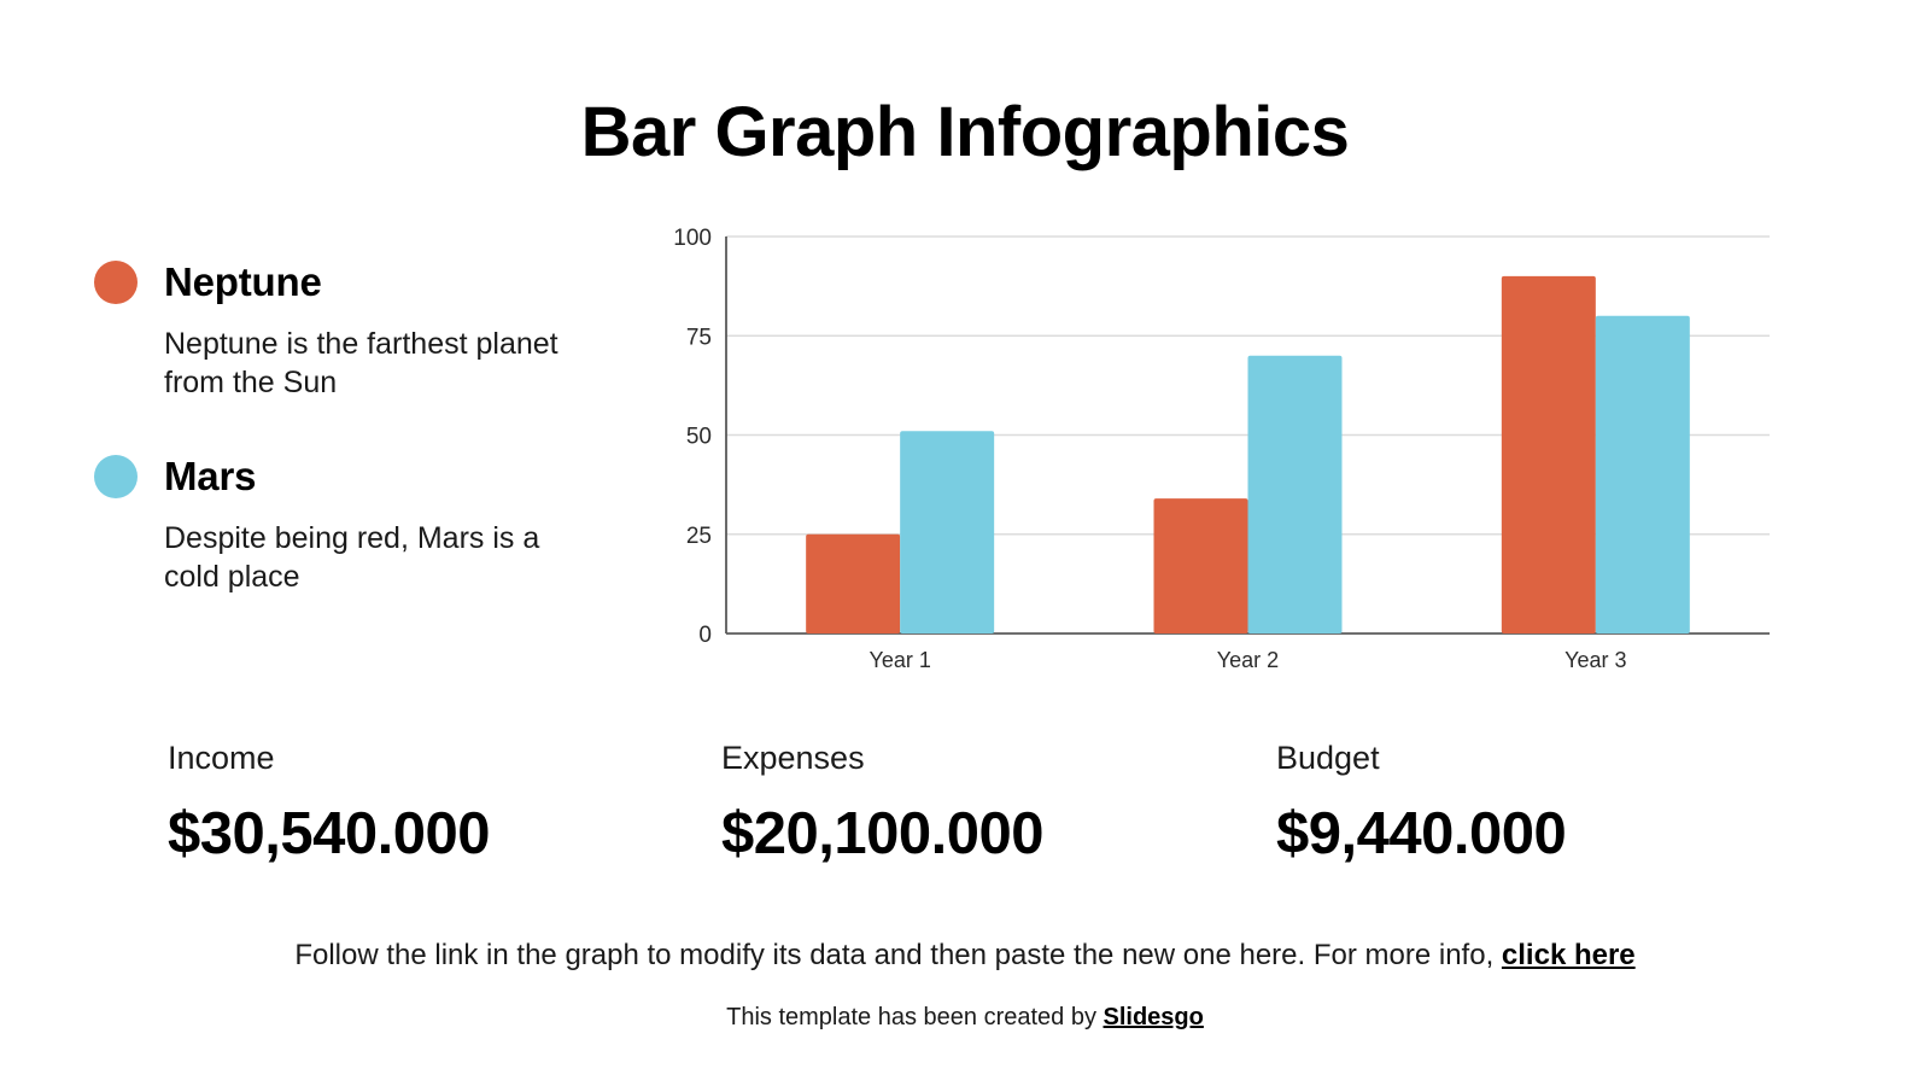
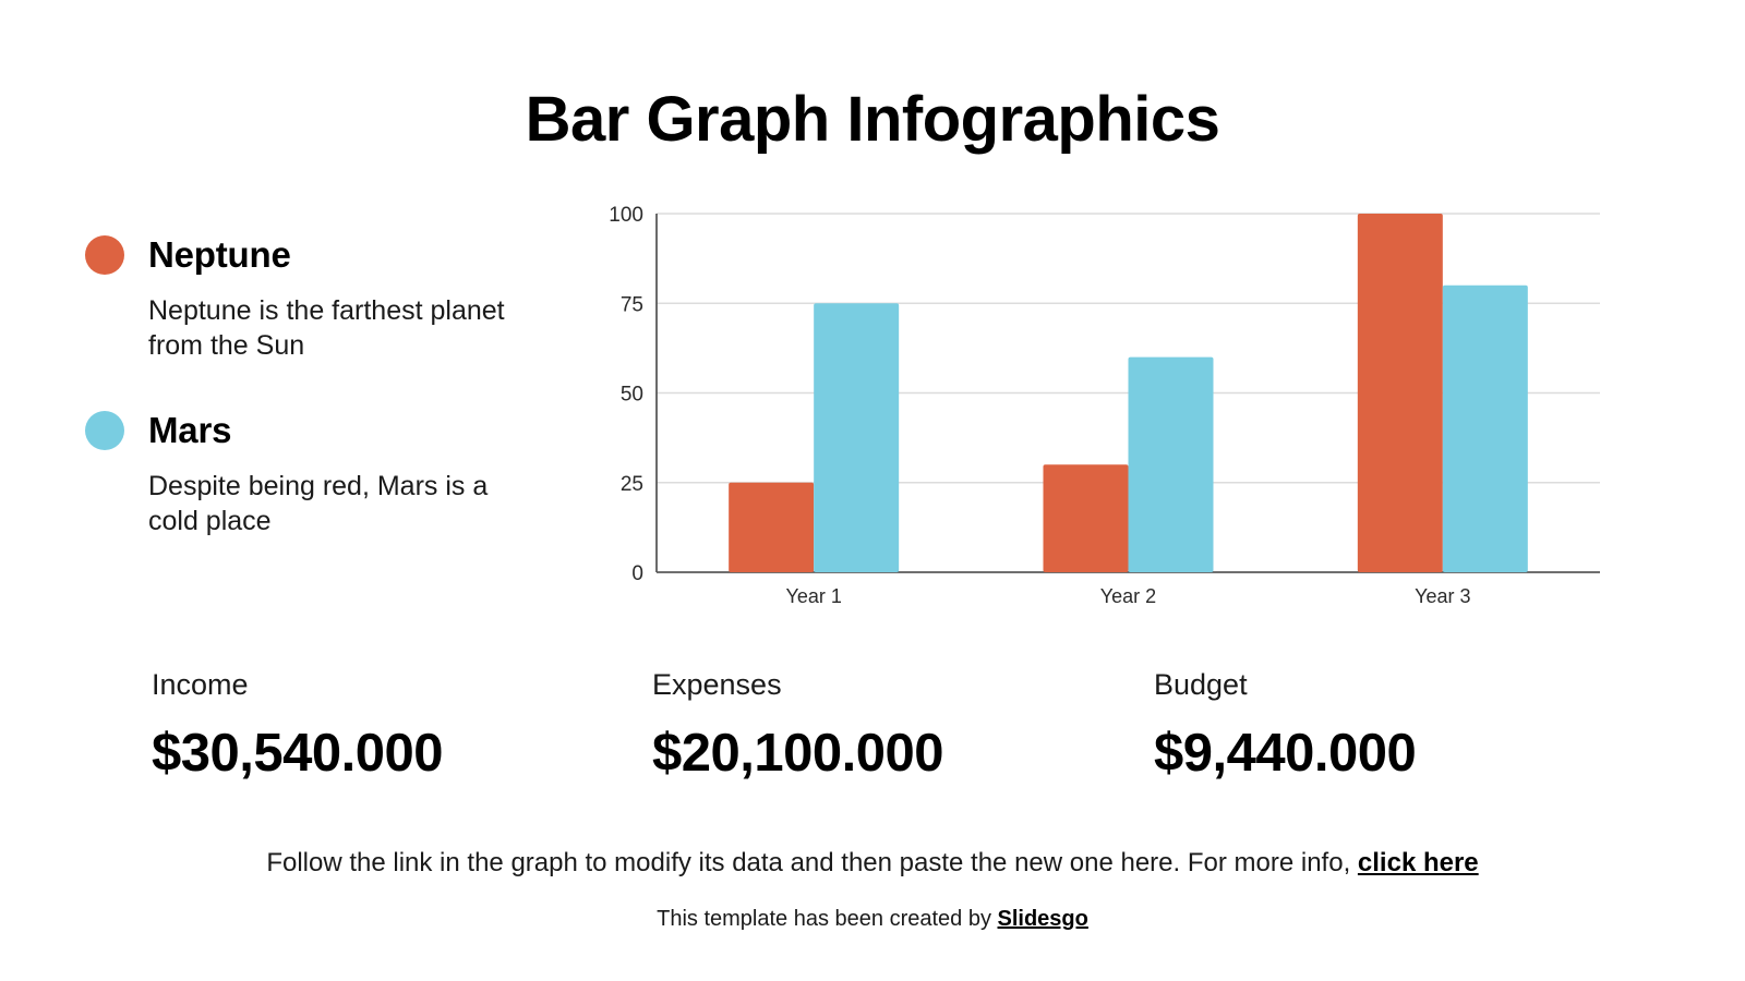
Mars/Year 1: 51 -> 75
Neptune/Year 2: 34 -> 30
Mars/Year 2: 70 -> 60
Neptune/Year 3: 90 -> 100
